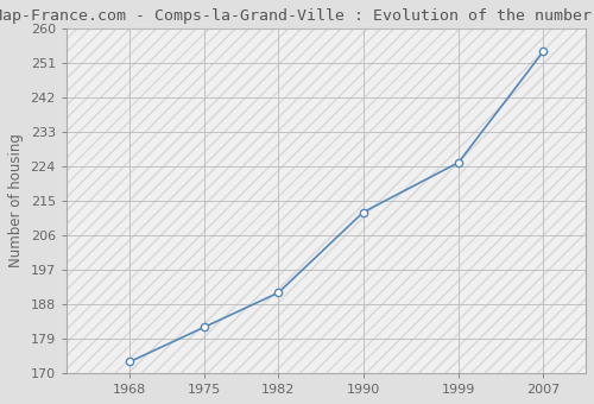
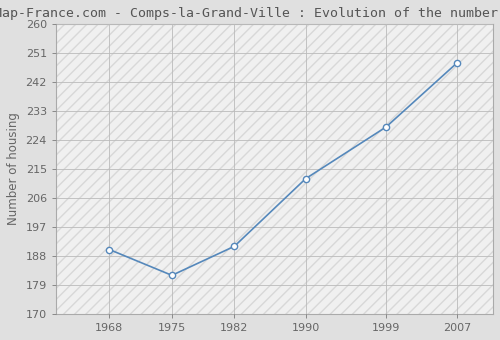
1968: 173 -> 190
1999: 225 -> 228
2007: 254 -> 248
